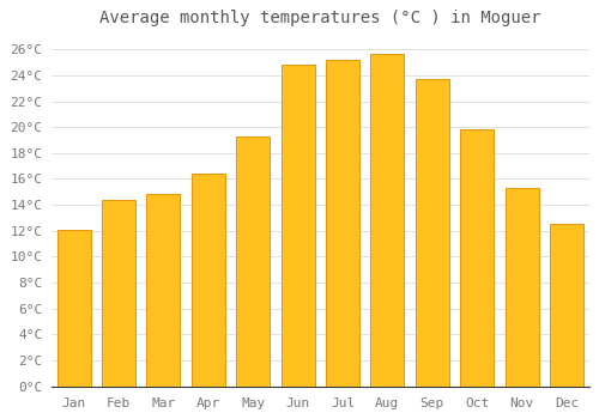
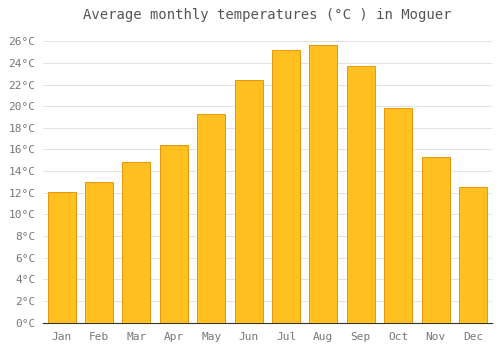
Feb: 14.4°C -> 13.0°C
Jun: 24.8°C -> 22.4°C
